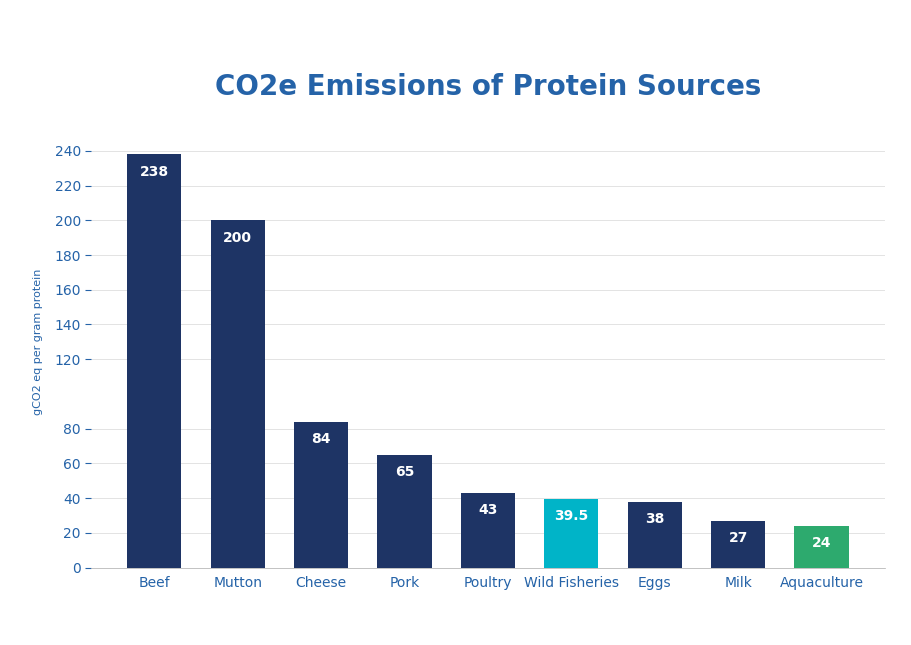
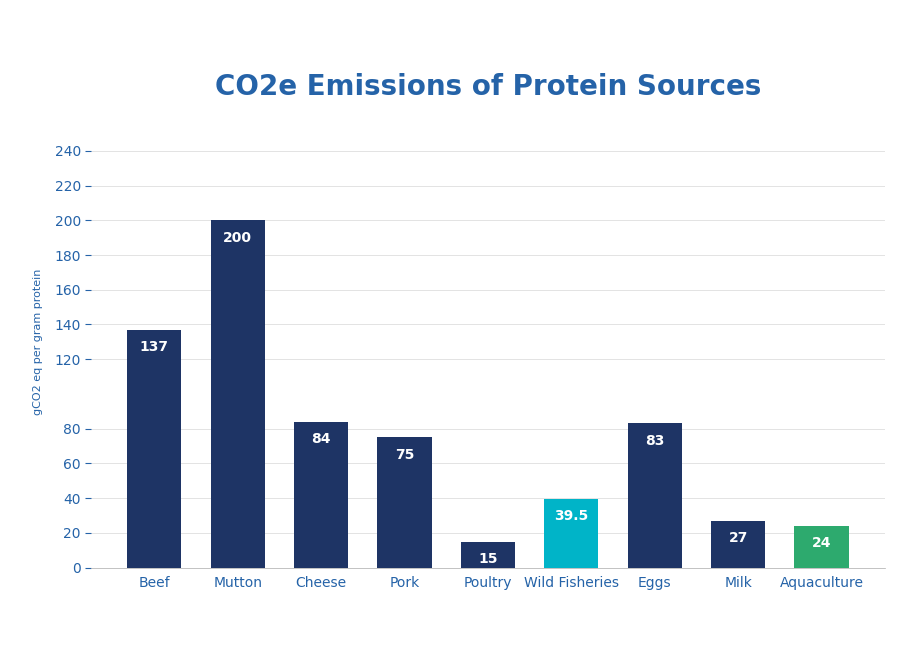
Beef: 238 -> 137
Pork: 65 -> 75
Poultry: 43 -> 15
Eggs: 38 -> 83
